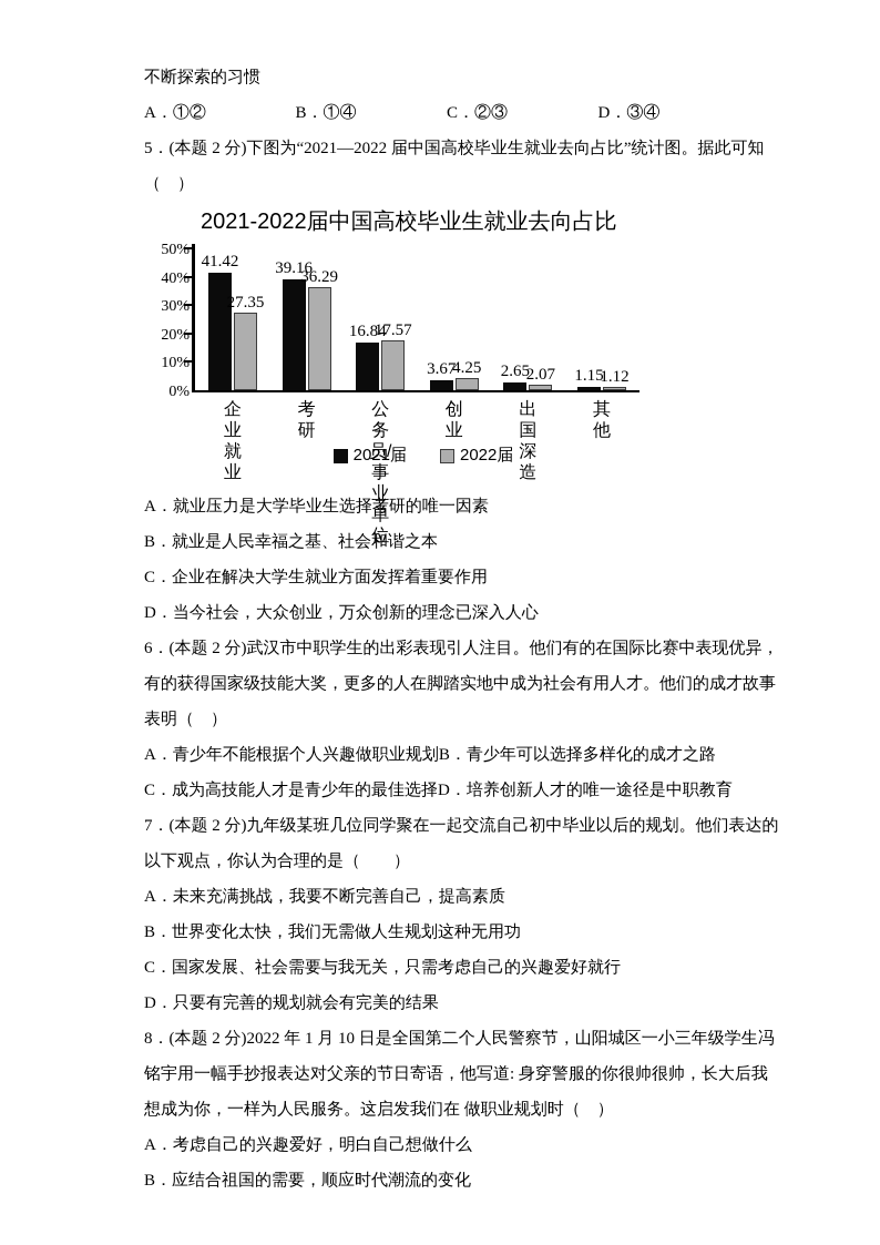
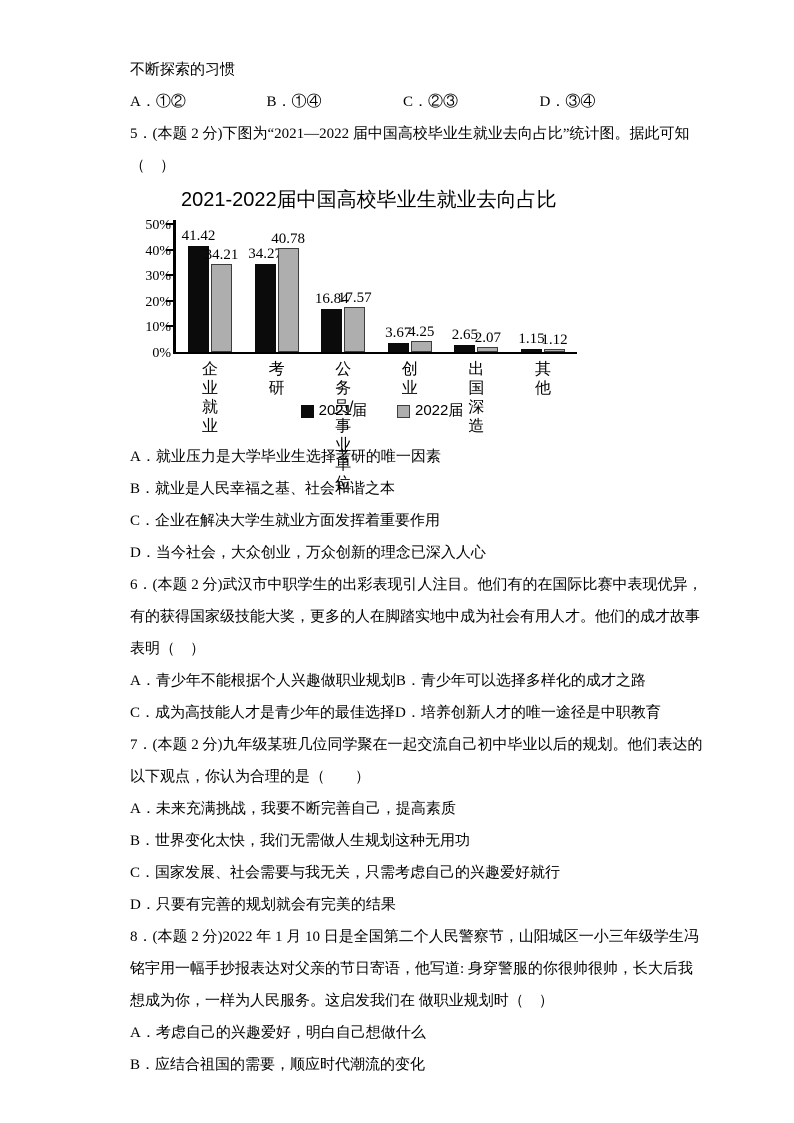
2022届/企业就业: 27.35 -> 34.21
2021届/考研: 39.16 -> 34.27
2022届/考研: 36.29 -> 40.78
